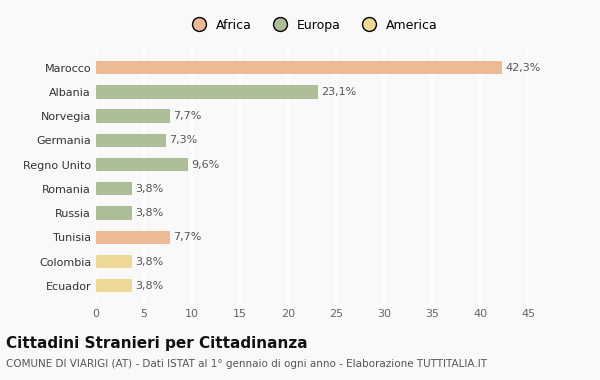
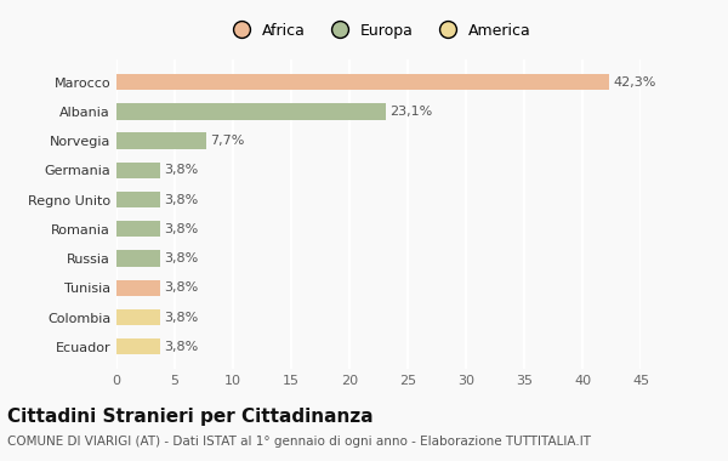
Germania: 7,3% -> 3,8%
Regno Unito: 9,6% -> 3,8%
Tunisia: 7,7% -> 3,8%
